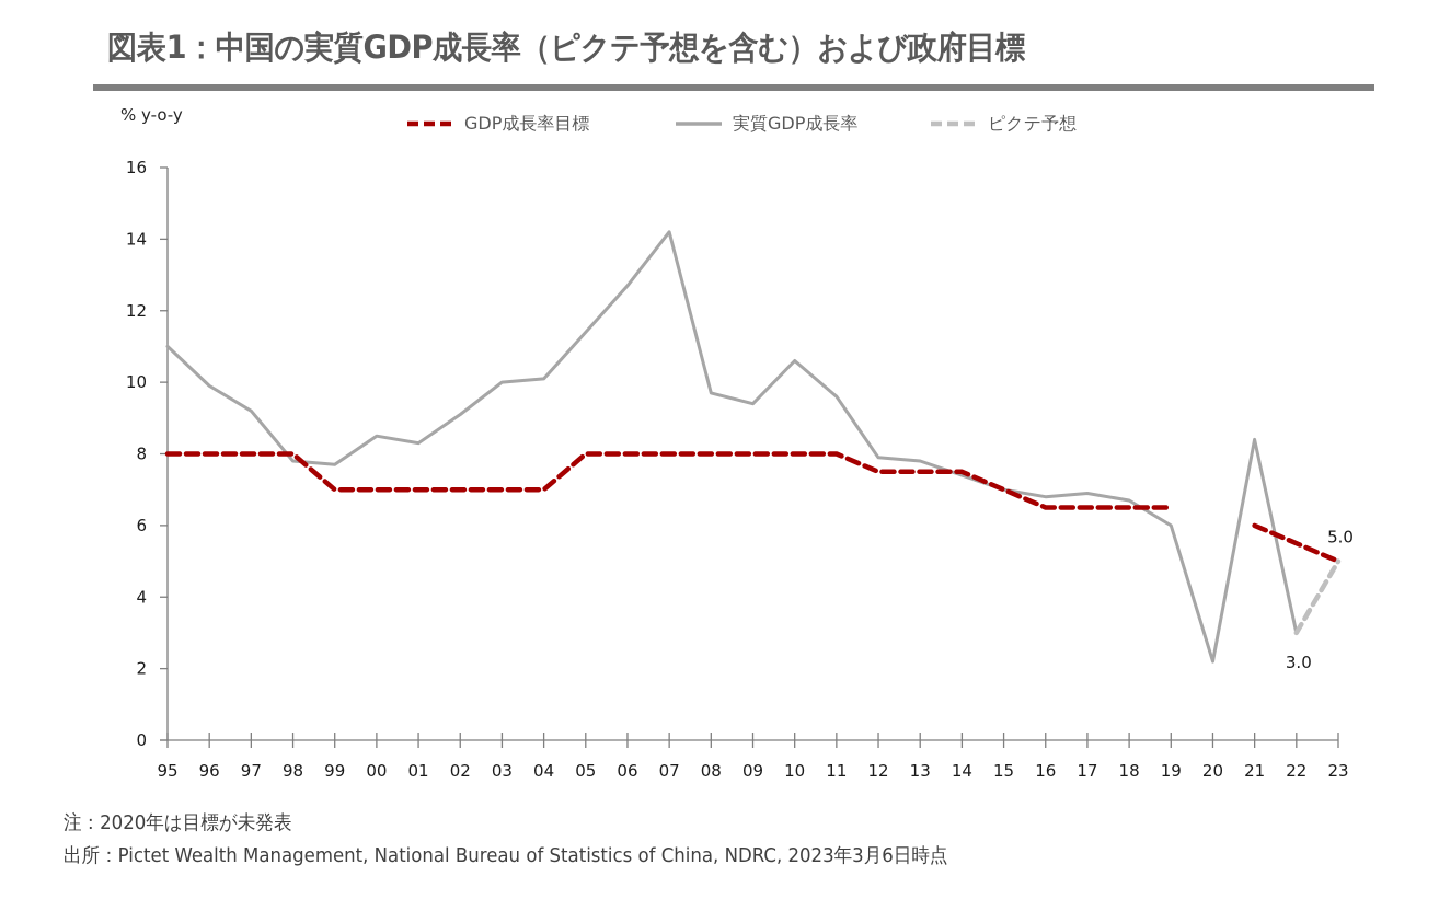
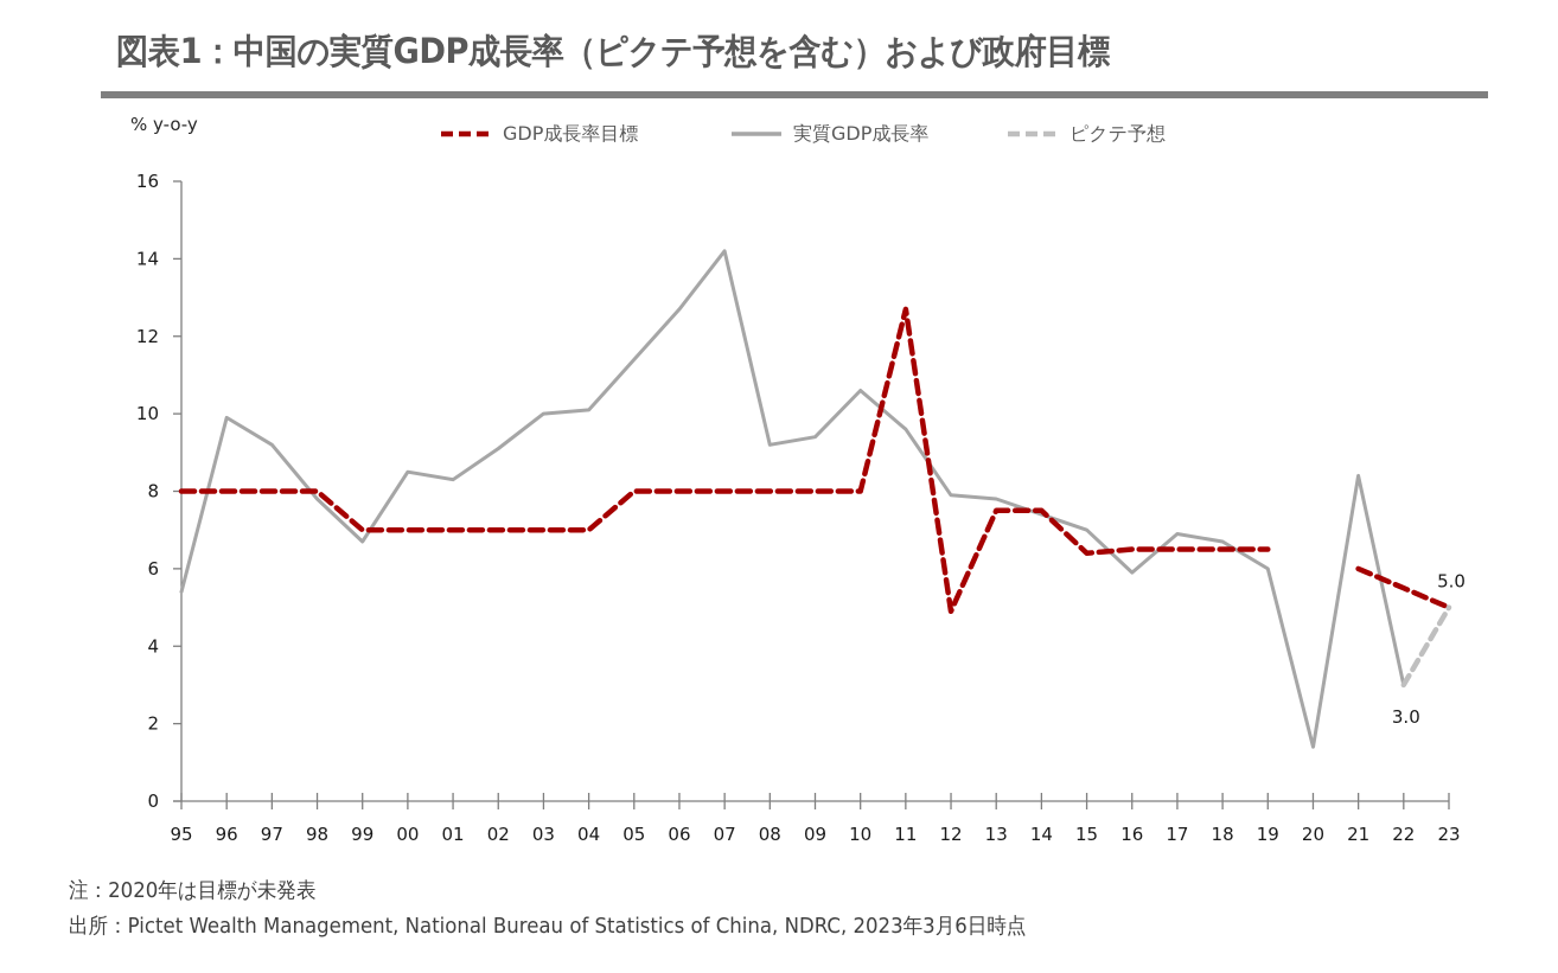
実質GDP成長率/95: 11.0 -> 5.4
実質GDP成長率/99: 7.7 -> 6.7
実質GDP成長率/08: 9.7 -> 9.2
GDP成長率目標/11: 8.0 -> 12.7
GDP成長率目標/12: 7.5 -> 4.9
GDP成長率目標/15: 7.0 -> 6.4
実質GDP成長率/16: 6.8 -> 5.9
実質GDP成長率/20: 2.2 -> 1.4
